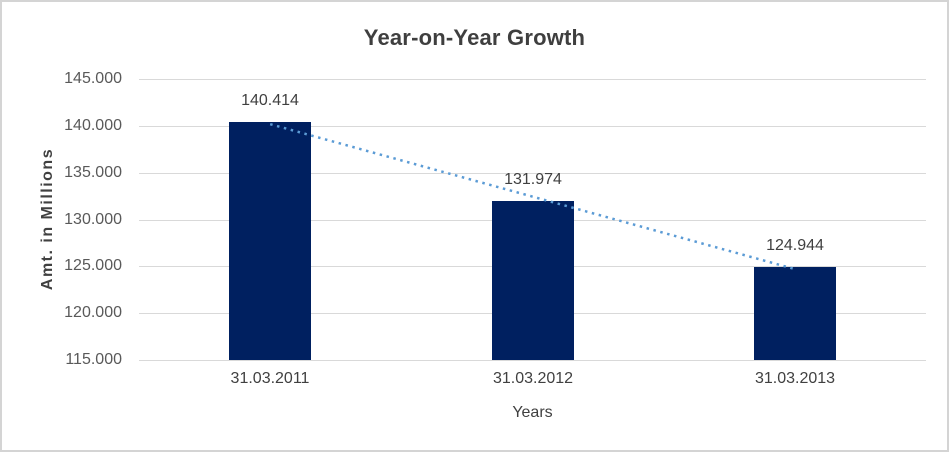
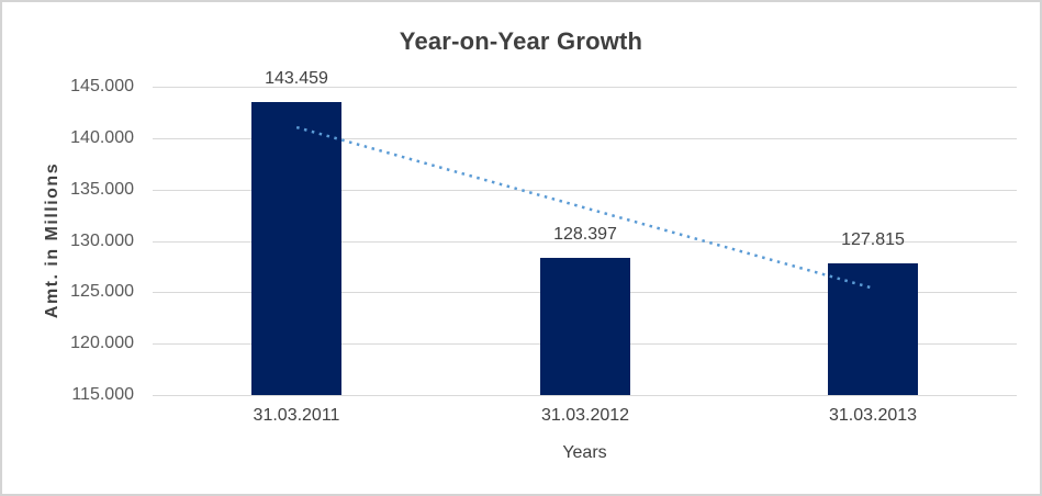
31.03.2011: 140.414 -> 143.459
31.03.2012: 131.974 -> 128.397
31.03.2013: 124.944 -> 127.815
